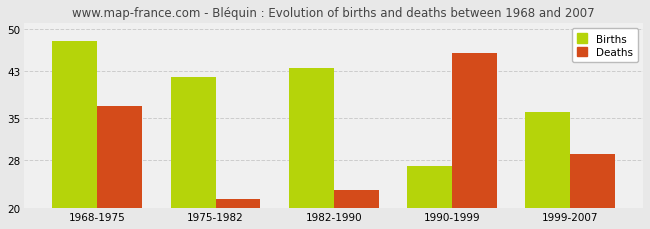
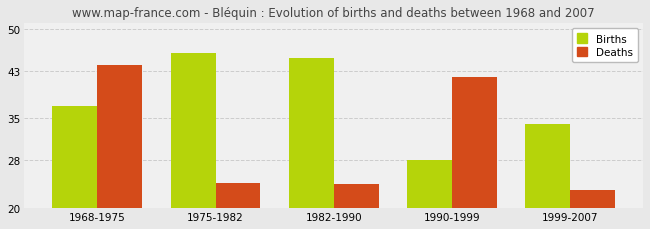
Births/1968-1975: 48.0 -> 37.0
Deaths/1968-1975: 37.0 -> 44.0
Births/1975-1982: 42.0 -> 46.0
Deaths/1975-1982: 21.5 -> 24.2
Births/1982-1990: 43.5 -> 45.2
Deaths/1982-1990: 23.0 -> 24.0
Births/1990-1999: 27.0 -> 28.0
Deaths/1990-1999: 46.0 -> 42.0
Births/1999-2007: 36.0 -> 34.0
Deaths/1999-2007: 29.0 -> 23.0
